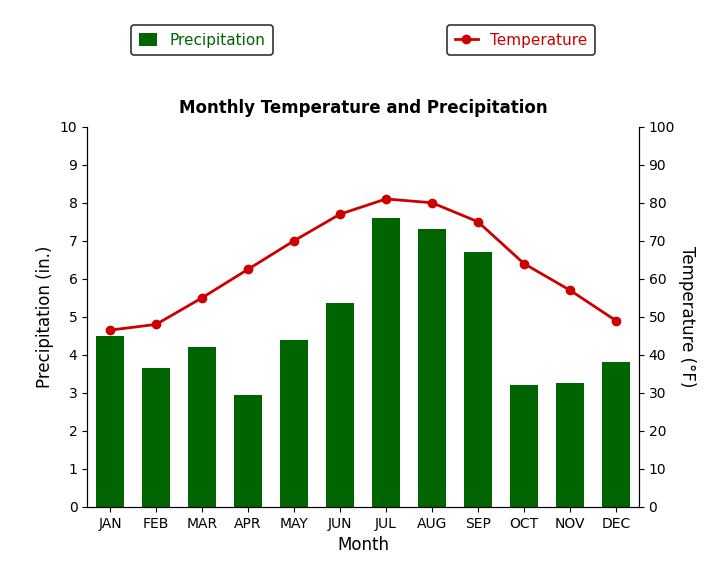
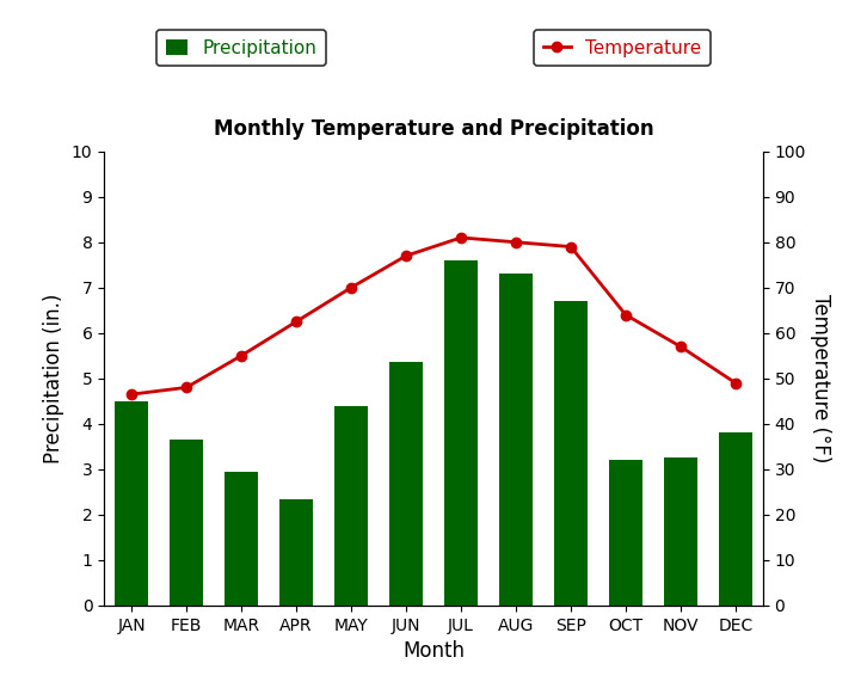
Precipitation/MAR: 4.20 -> 2.95
Precipitation/APR: 2.95 -> 2.35
Temperature/SEP: 75.0 -> 79.0
